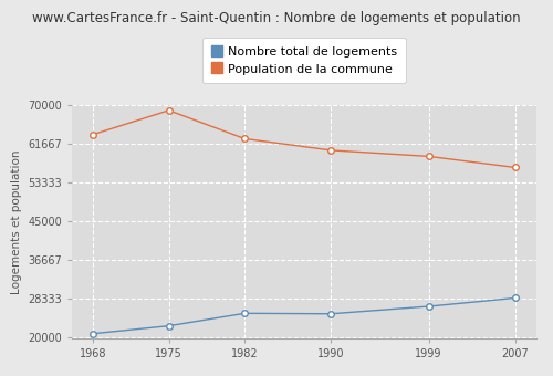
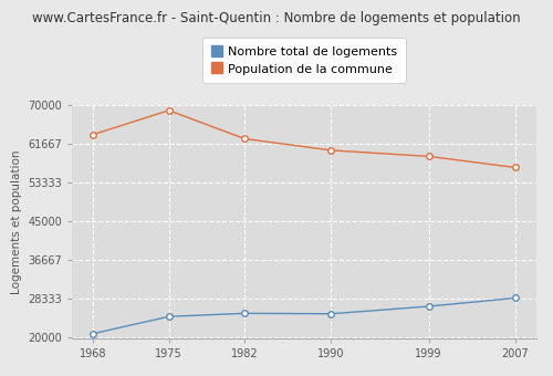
Nombre total de logements/1975: 22500 -> 24500
